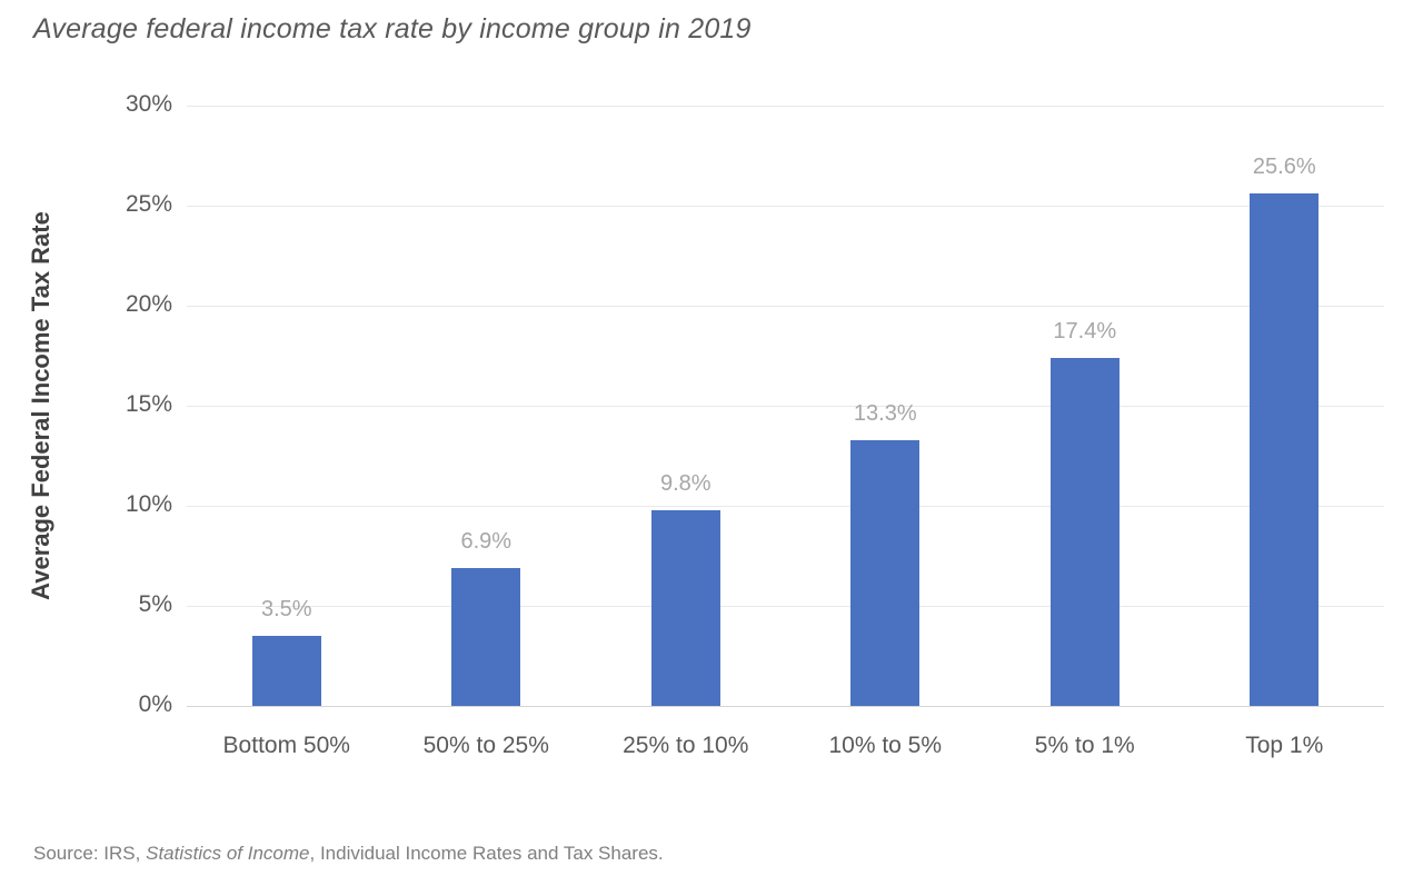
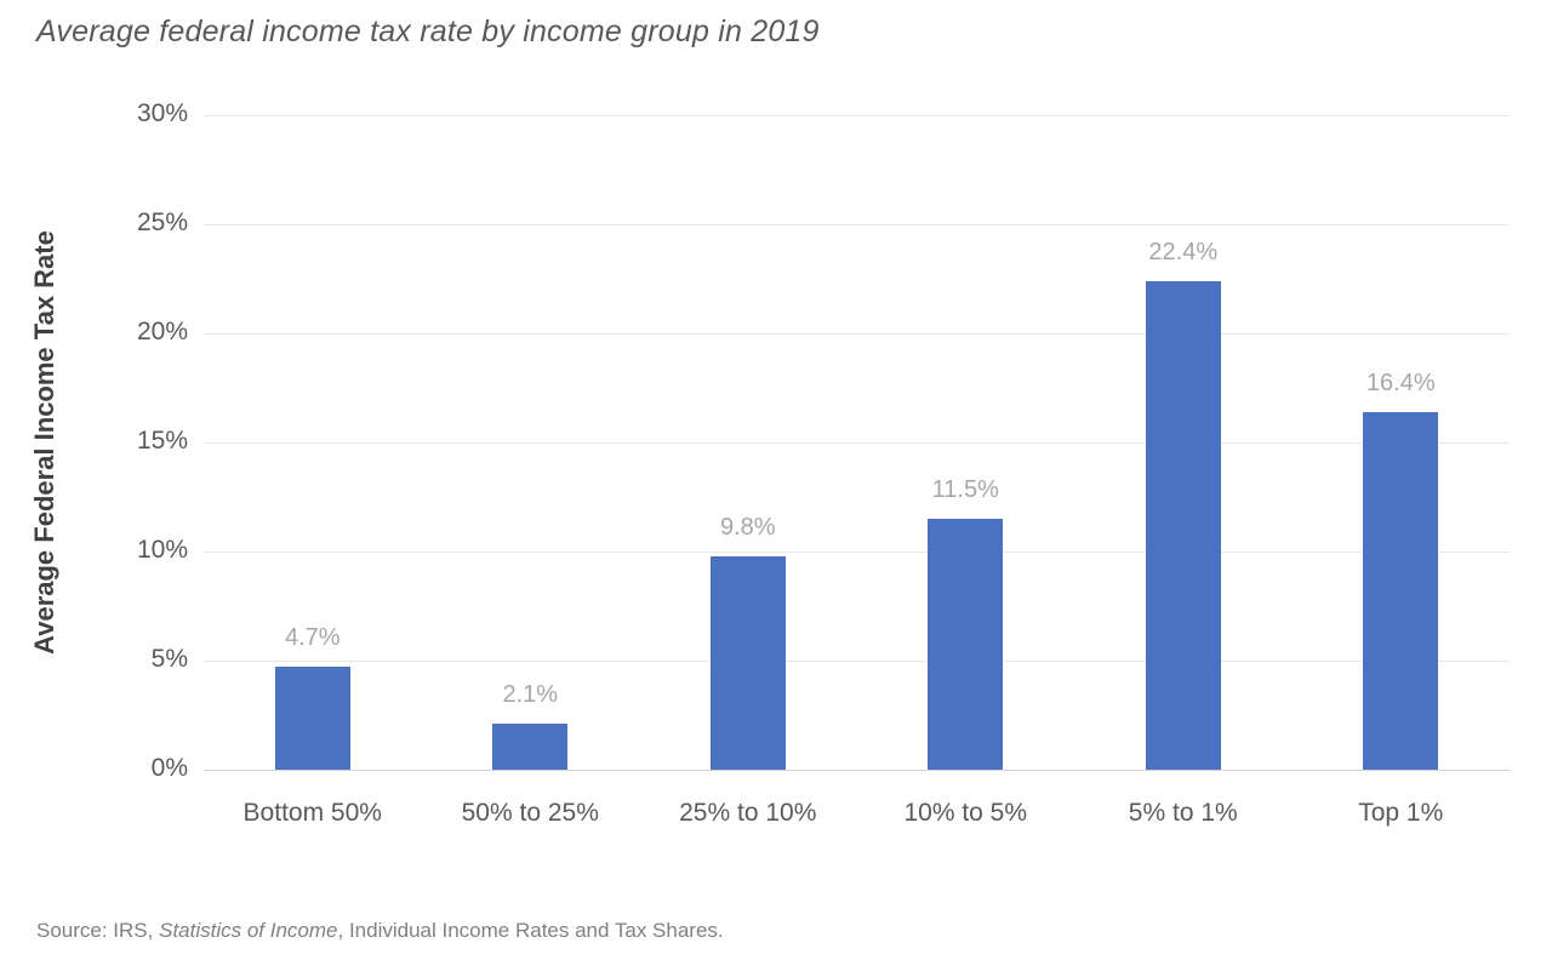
Bottom 50%: 3.5% -> 4.7%
50% to 25%: 6.9% -> 2.1%
10% to 5%: 13.3% -> 11.5%
5% to 1%: 17.4% -> 22.4%
Top 1%: 25.6% -> 16.4%
